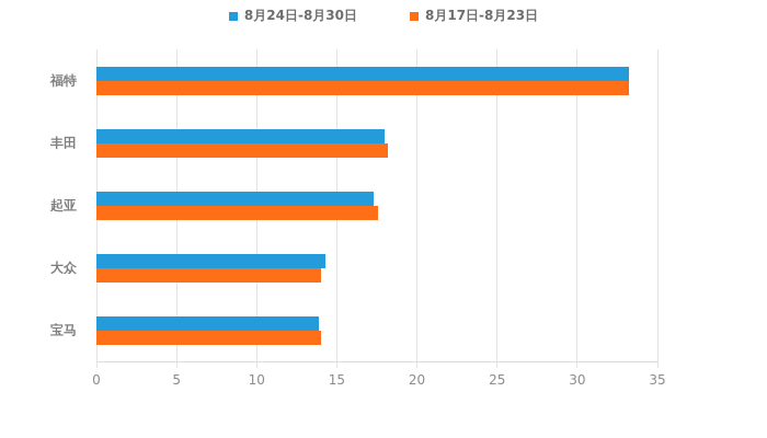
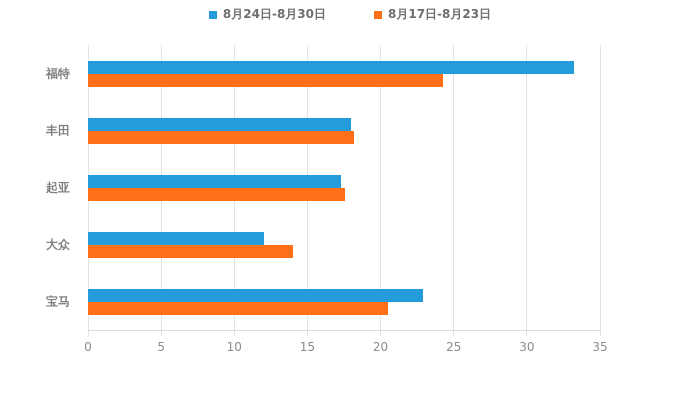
8月17日-8月23日/福特: 33.2 -> 24.3
8月24日-8月30日/大众: 14.3 -> 12.0
8月24日-8月30日/宝马: 13.9 -> 22.9
8月17日-8月23日/宝马: 14.0 -> 20.5
